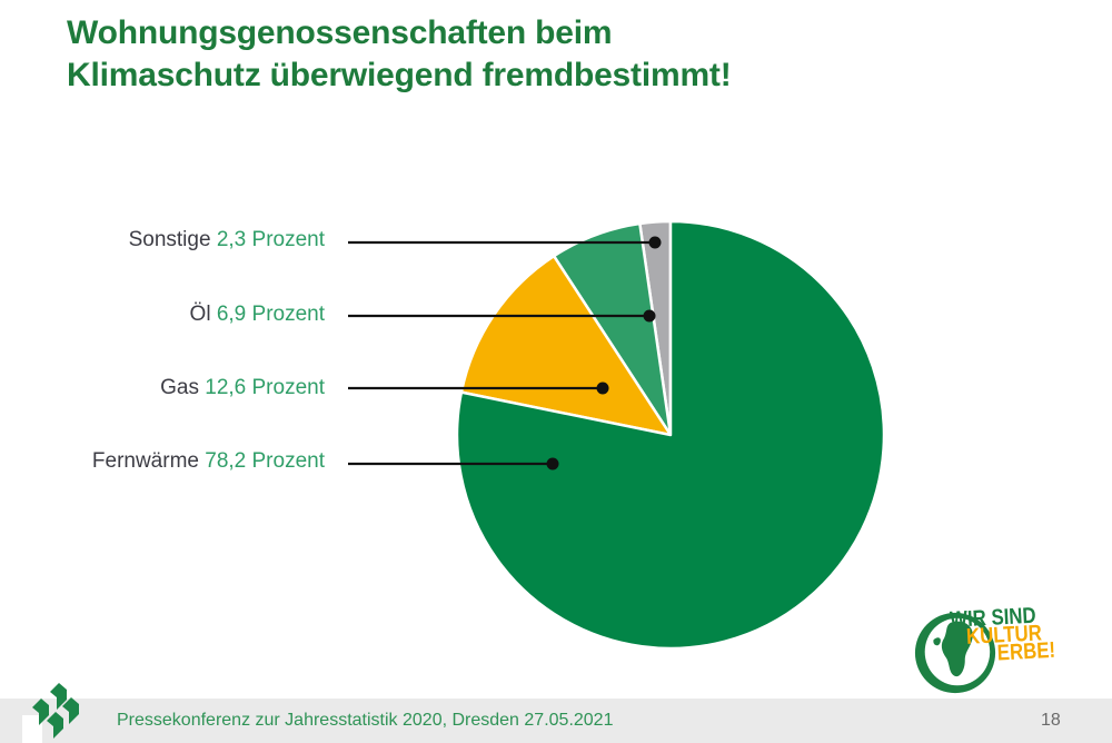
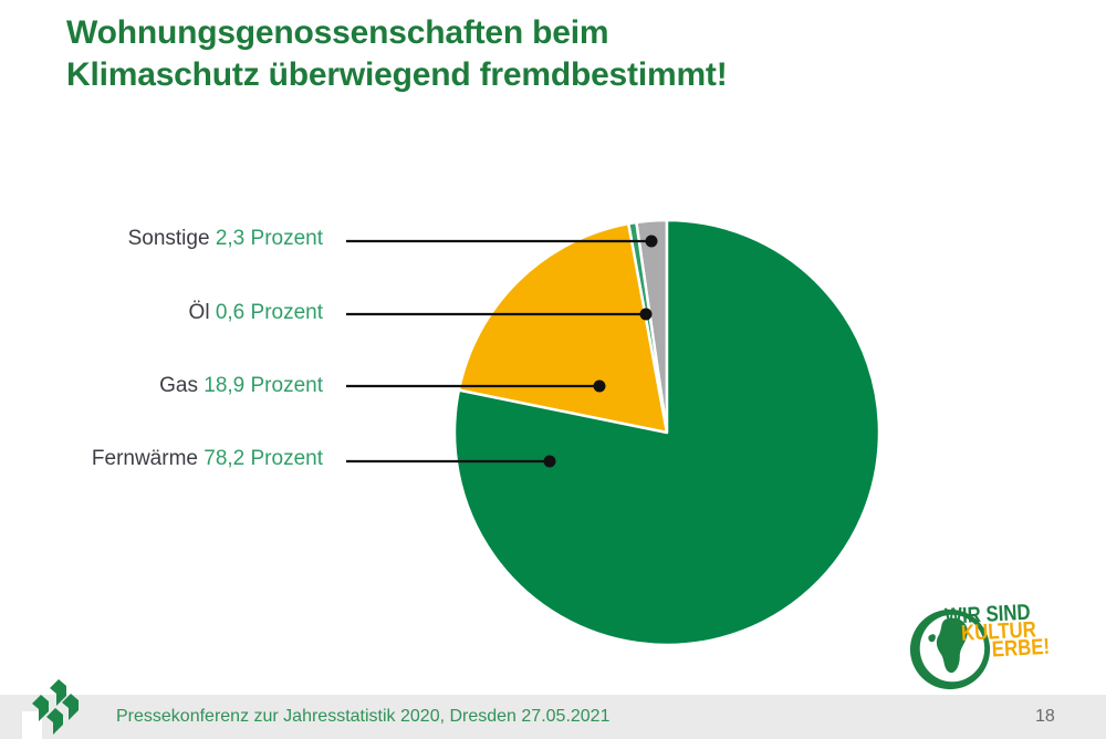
Öl: 6,9 -> 0,6
Gas: 12,6 -> 18,9
